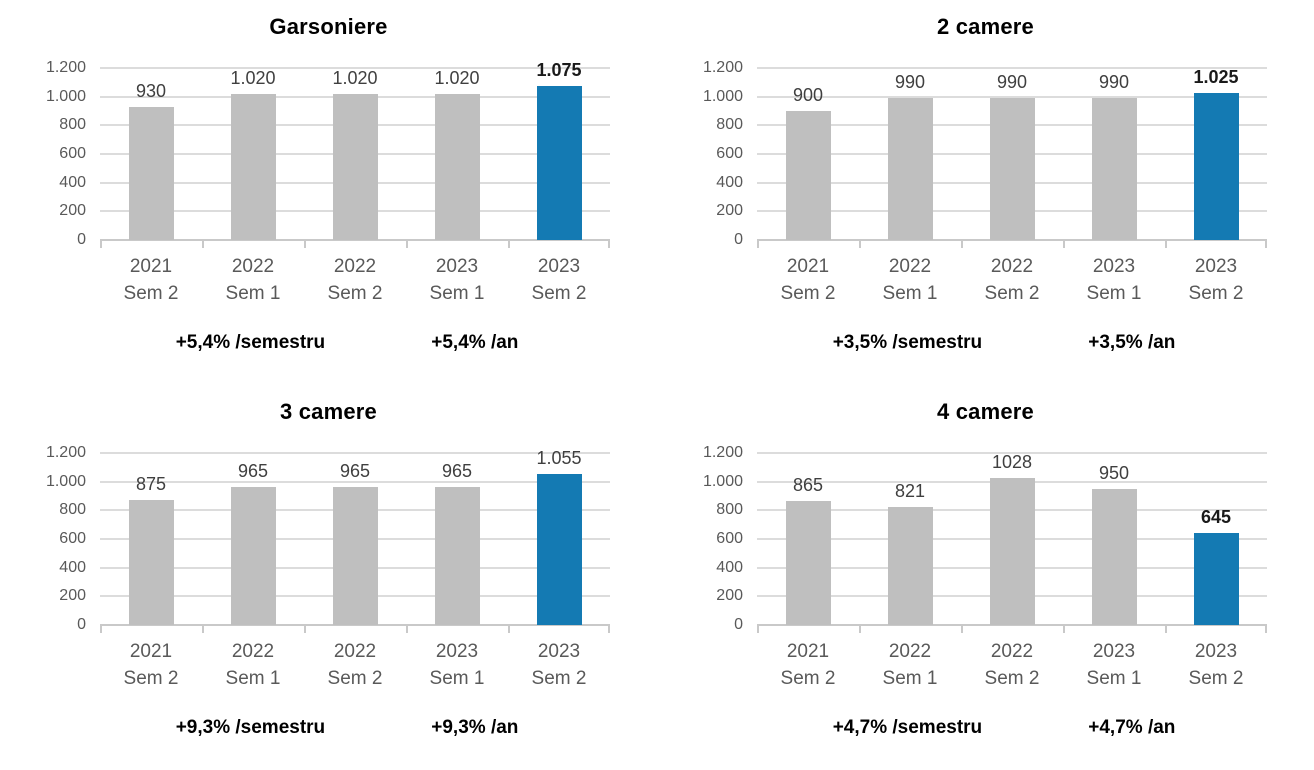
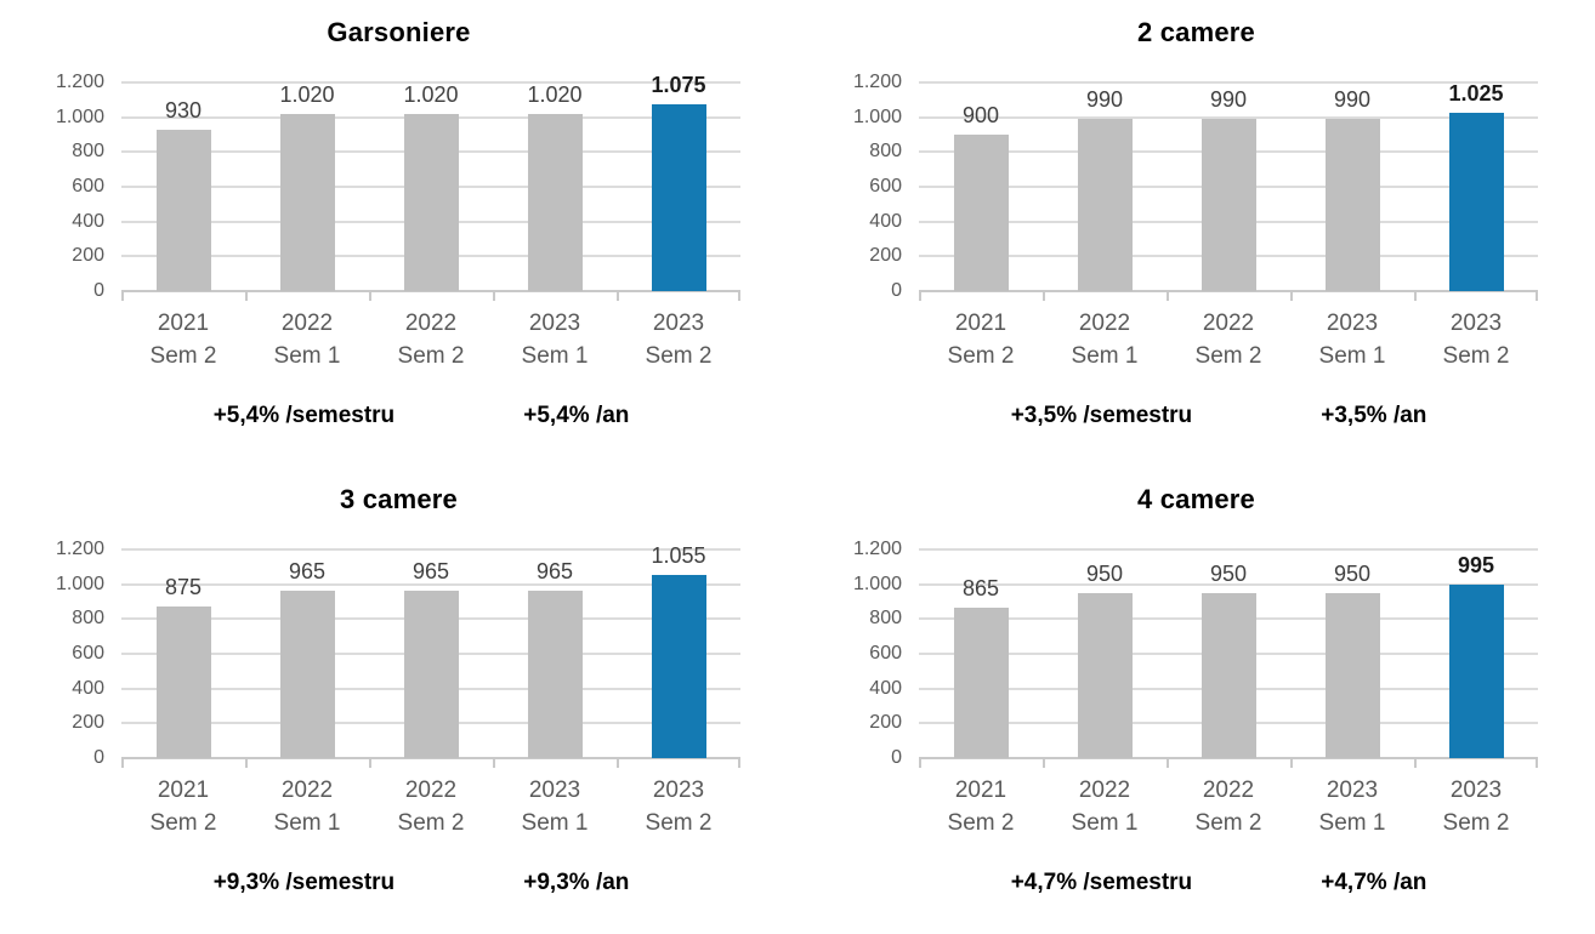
4 camere/2022 Sem 1: 821 -> 950
4 camere/2022 Sem 2: 1028 -> 950
4 camere/2023 Sem 2: 645 -> 995
